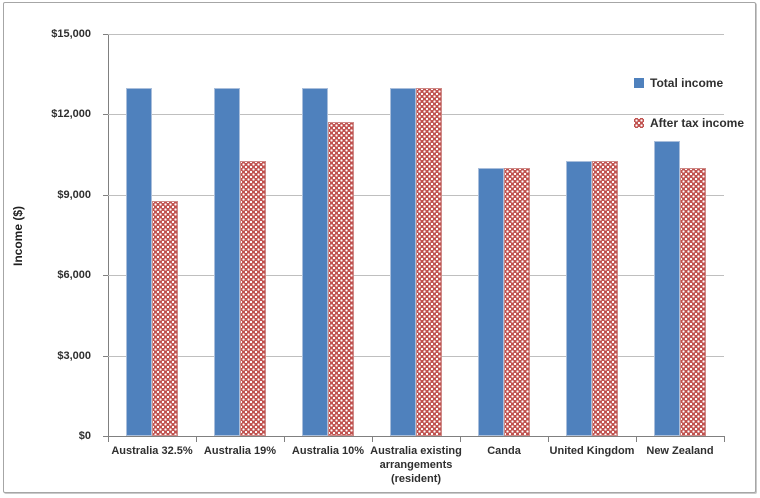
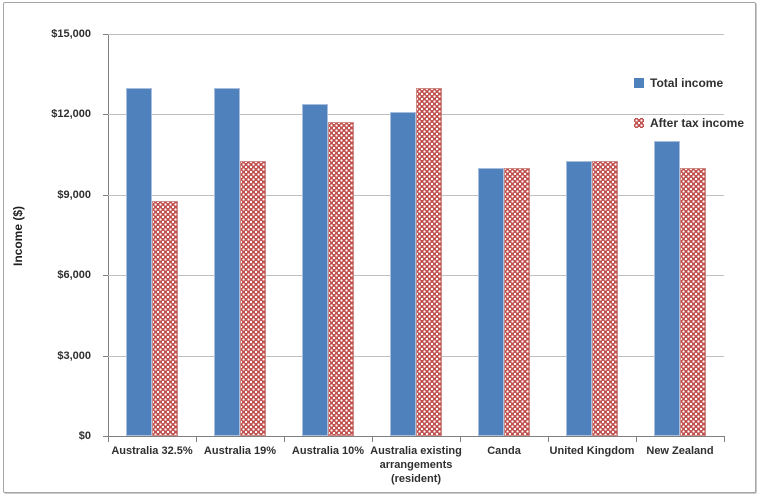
Total income/Australia 10%: $13000 -> $12400
Total income/Australia existing arrangements (resident): $13000 -> $12100
